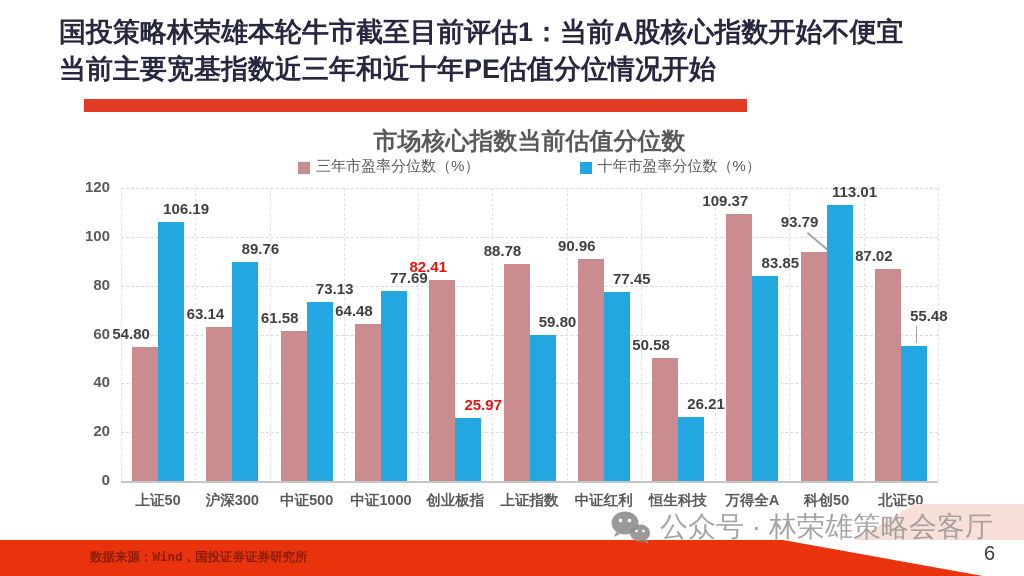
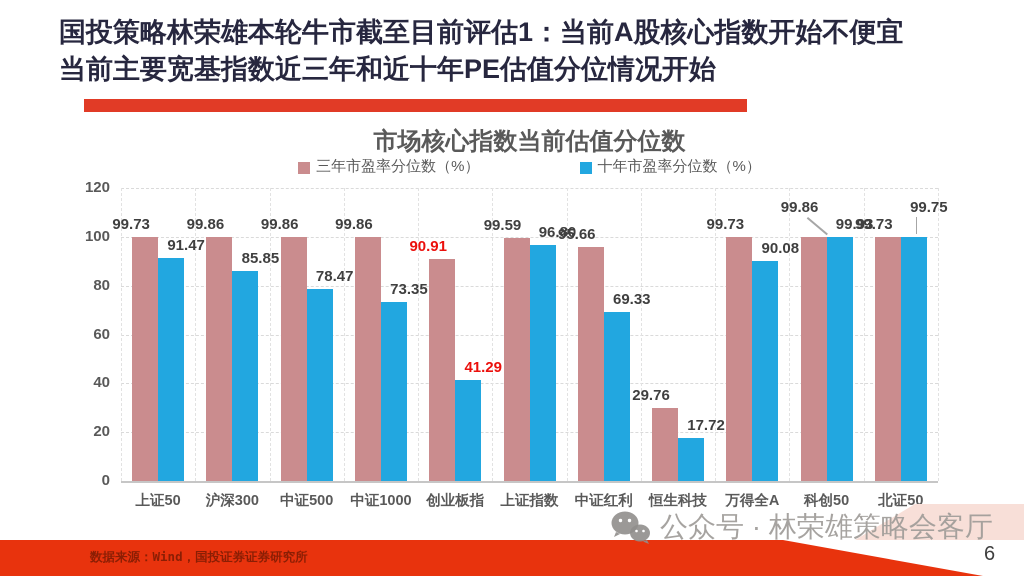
三年市盈率分位数（%）/上证50: 54.80 -> 99.73
十年市盈率分位数（%）/上证50: 106.19 -> 91.47
三年市盈率分位数（%）/沪深300: 63.14 -> 99.86
十年市盈率分位数（%）/沪深300: 89.76 -> 85.85
三年市盈率分位数（%）/中证500: 61.58 -> 99.86
十年市盈率分位数（%）/中证500: 73.13 -> 78.47
三年市盈率分位数（%）/中证1000: 64.48 -> 99.86
十年市盈率分位数（%）/中证1000: 77.69 -> 73.35
三年市盈率分位数（%）/创业板指: 82.41 -> 90.91
十年市盈率分位数（%）/创业板指: 25.97 -> 41.29
三年市盈率分位数（%）/上证指数: 88.78 -> 99.59
十年市盈率分位数（%）/上证指数: 59.80 -> 96.80
三年市盈率分位数（%）/中证红利: 90.96 -> 95.66
十年市盈率分位数（%）/中证红利: 77.45 -> 69.33
三年市盈率分位数（%）/恒生科技: 50.58 -> 29.76
十年市盈率分位数（%）/恒生科技: 26.21 -> 17.72
三年市盈率分位数（%）/万得全A: 109.37 -> 99.73
十年市盈率分位数（%）/万得全A: 83.85 -> 90.08
三年市盈率分位数（%）/科创50: 93.79 -> 99.86
十年市盈率分位数（%）/科创50: 113.01 -> 99.93
三年市盈率分位数（%）/北证50: 87.02 -> 99.73
十年市盈率分位数（%）/北证50: 55.48 -> 99.75
